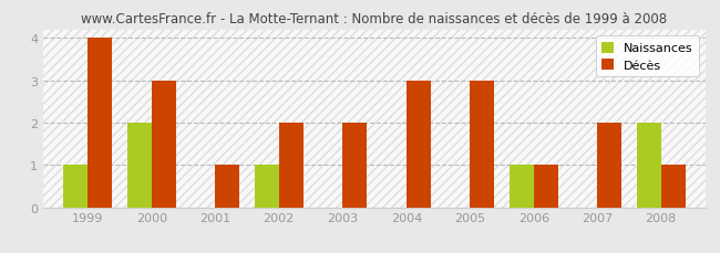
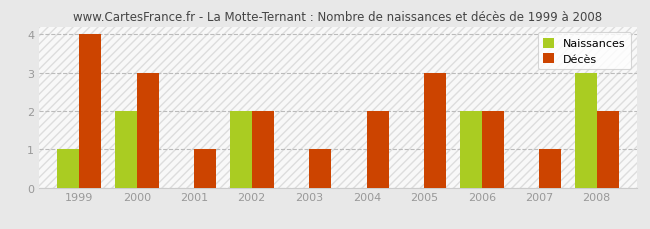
Naissances/2002: 1 -> 2
Décès/2003: 2 -> 1
Décès/2004: 3 -> 2
Naissances/2006: 1 -> 2
Décès/2006: 1 -> 2
Décès/2007: 2 -> 1
Naissances/2008: 2 -> 3
Décès/2008: 1 -> 2
